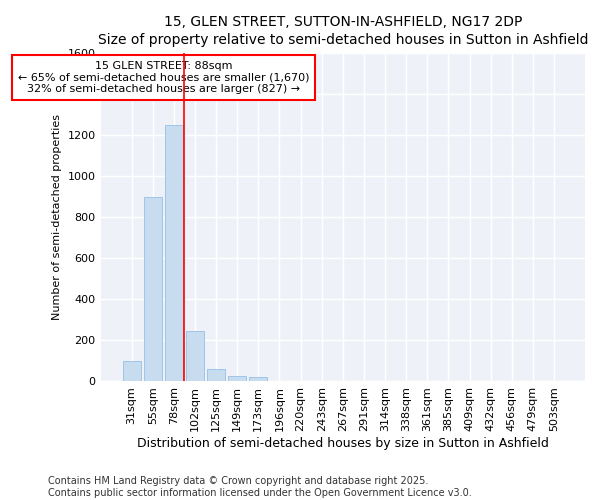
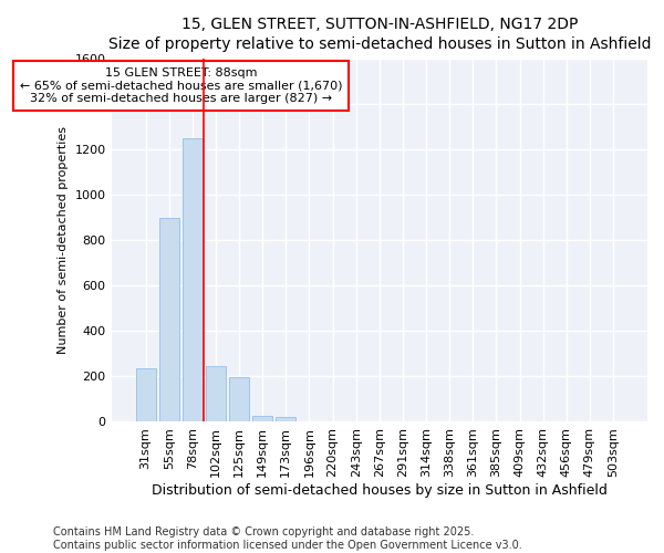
31sqm: 100 -> 235
125sqm: 60 -> 195
